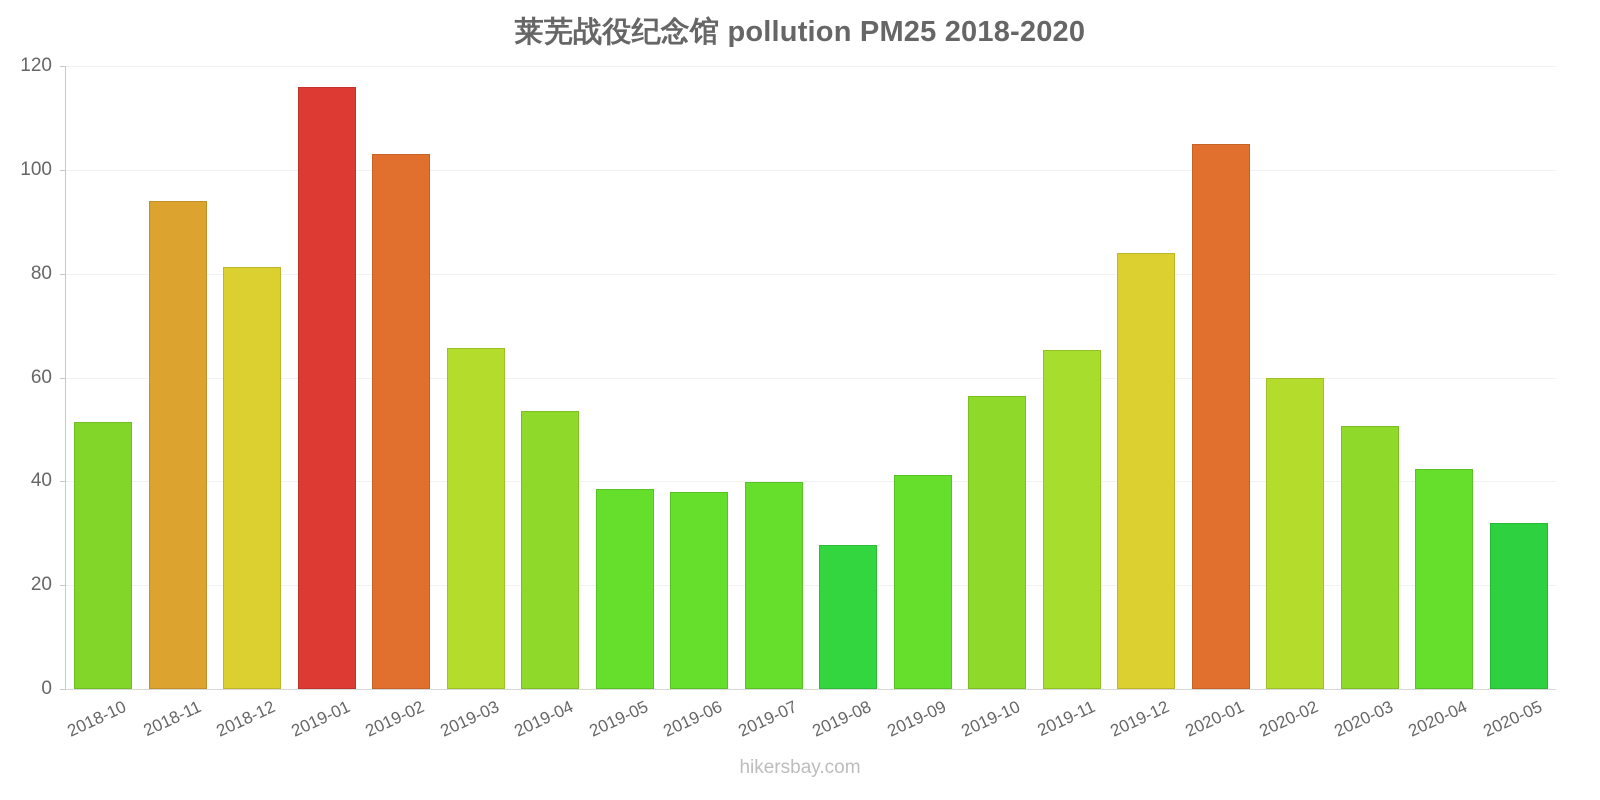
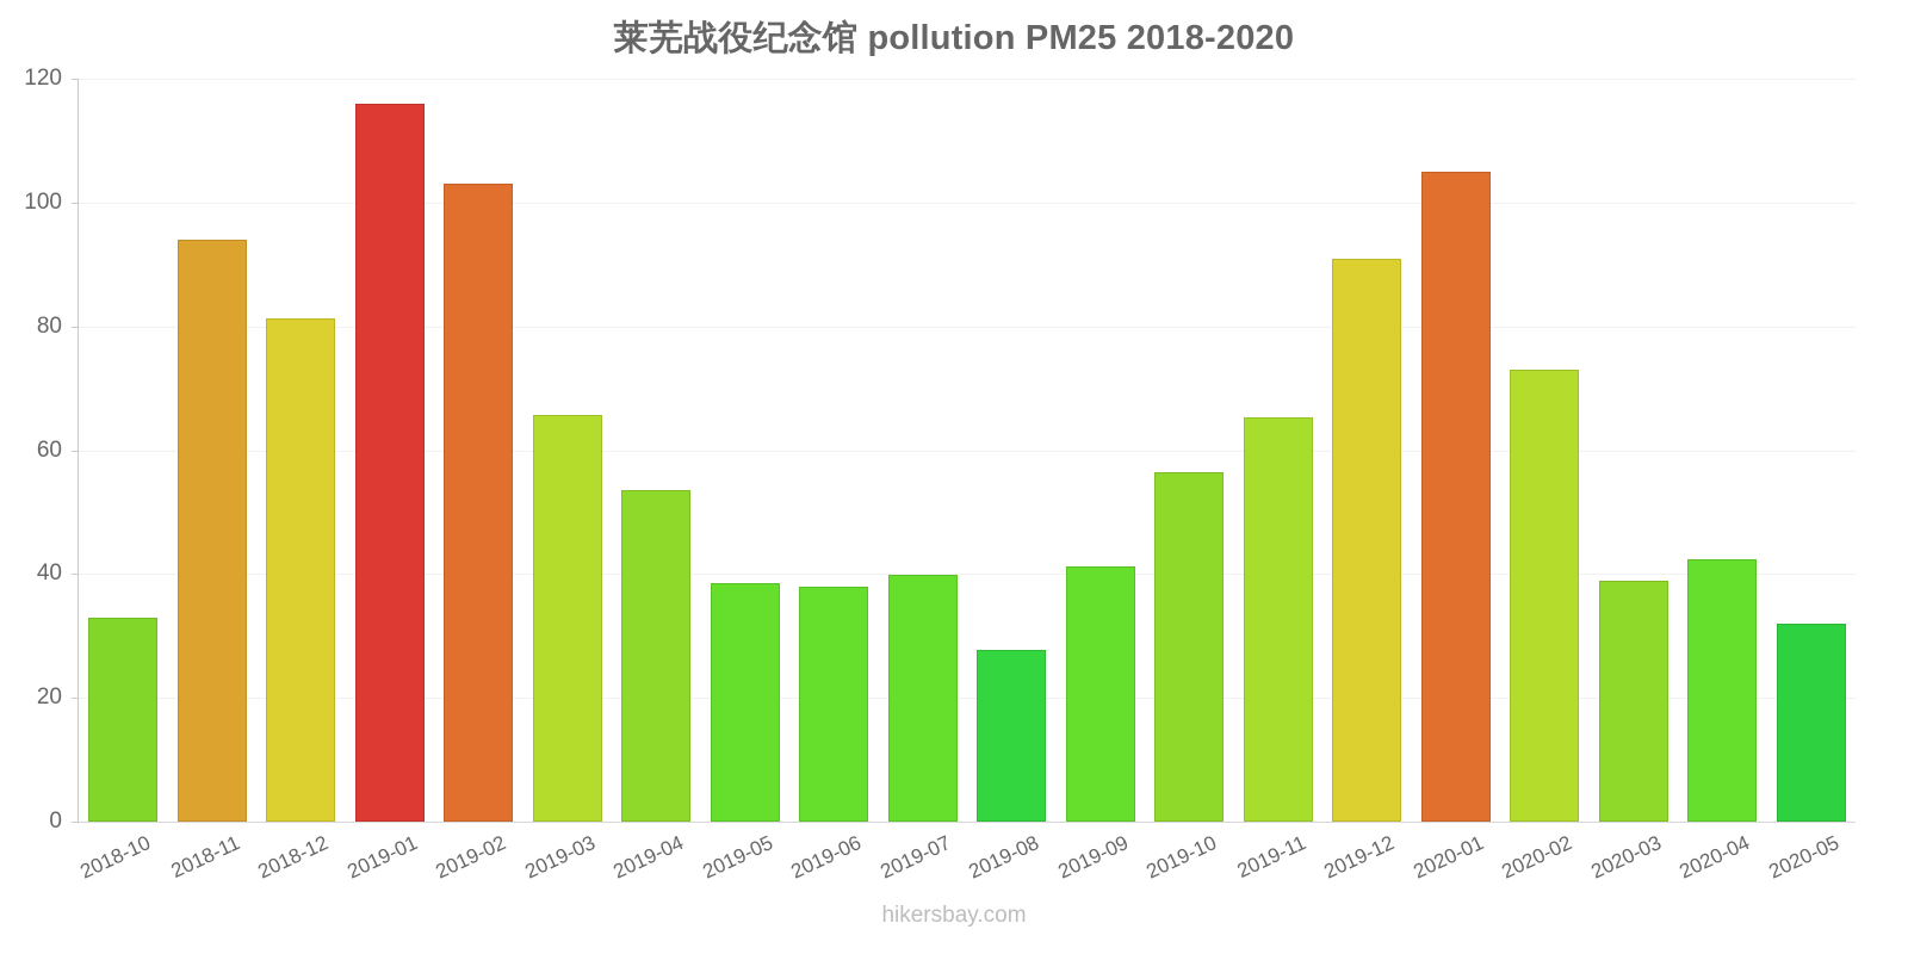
2018-10: 51 -> 33
2019-12: 84 -> 91
2020-02: 60 -> 73
2020-03: 51 -> 39
